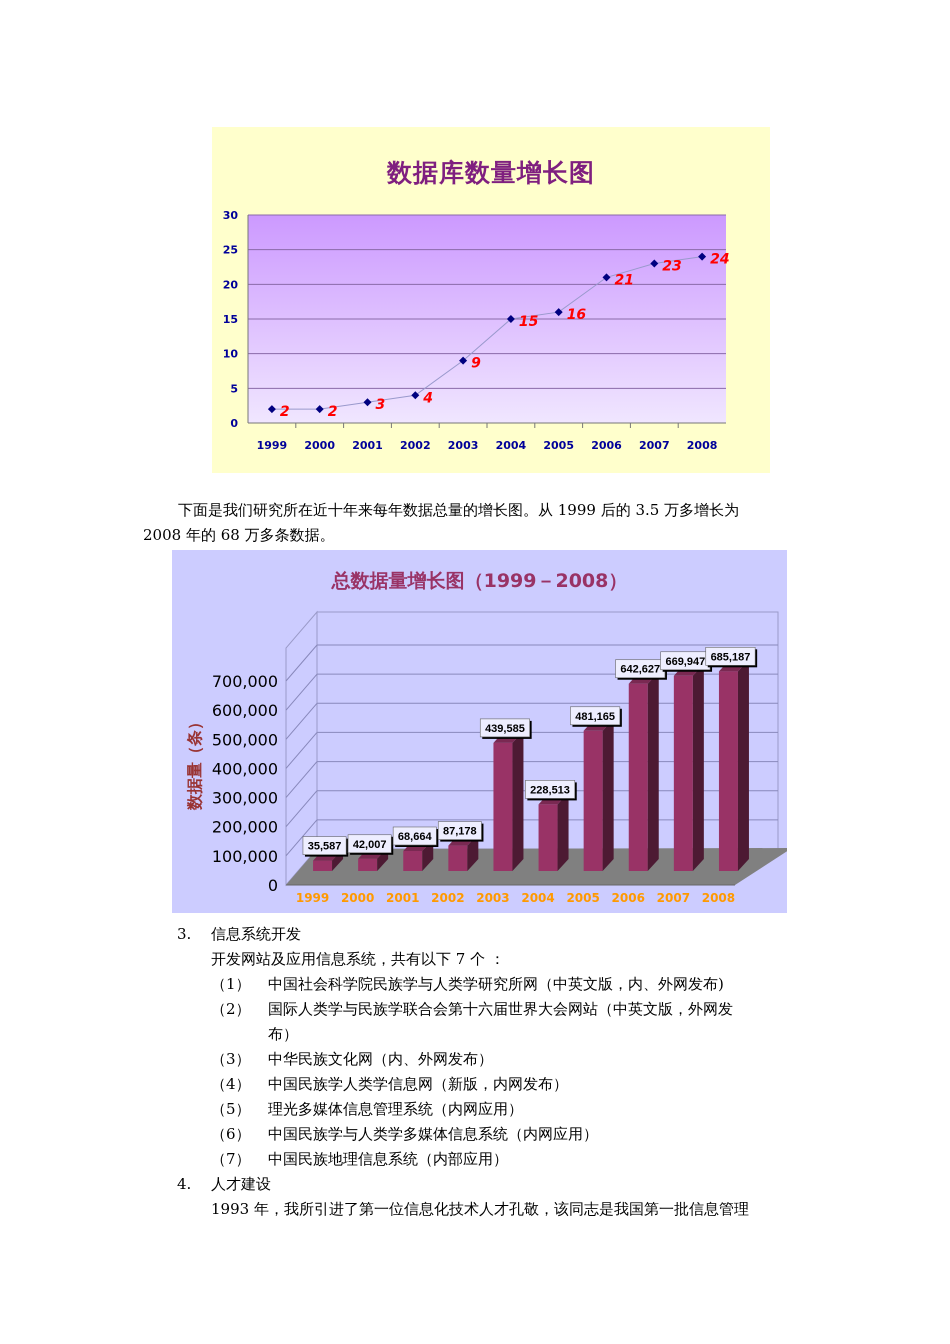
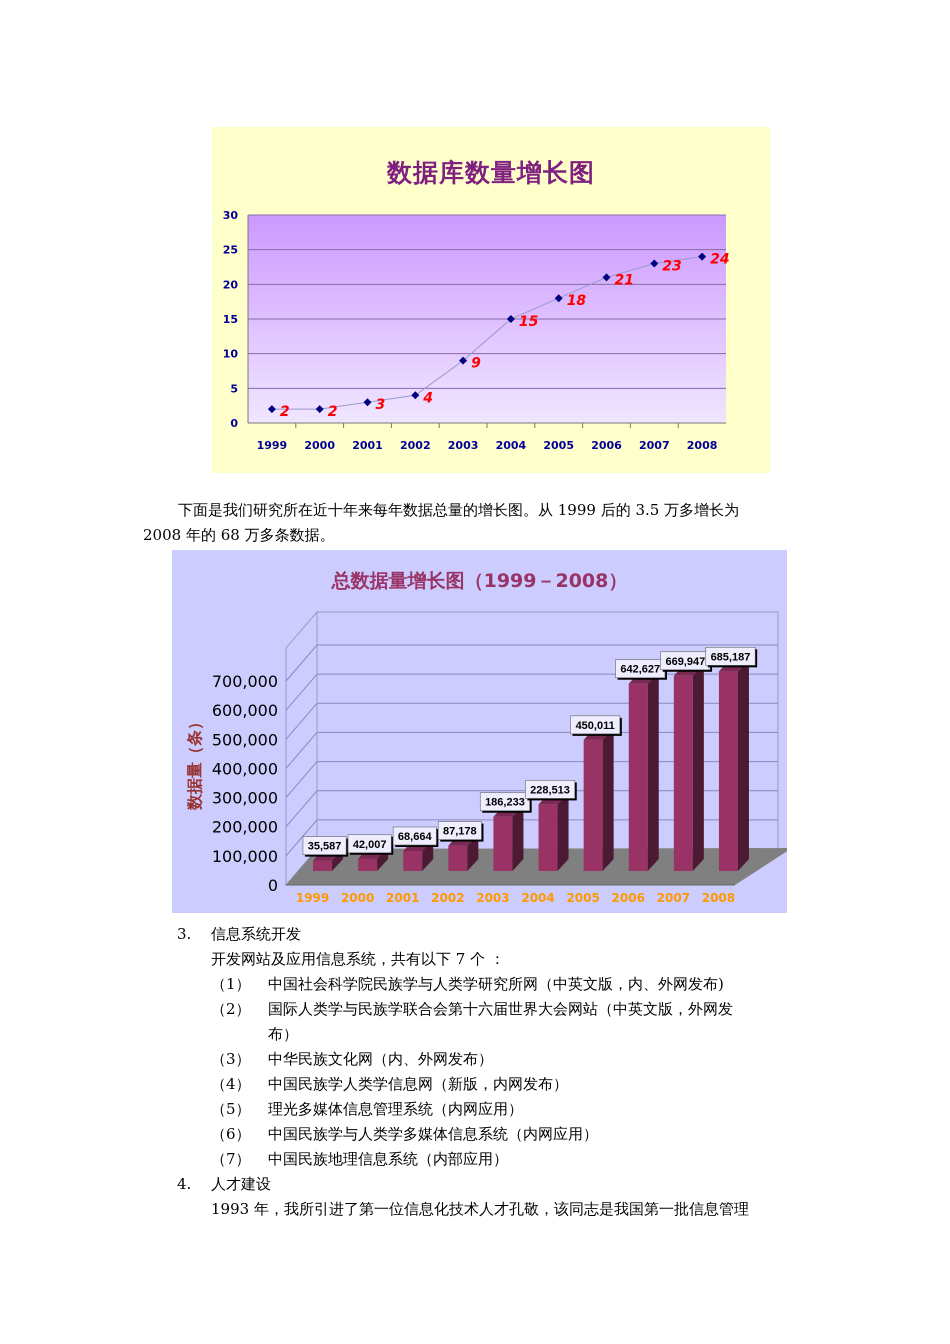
数据库数量增长图/2005: 16 -> 18
总数据量增长图（1999－2008）/2003: 439,585 -> 186,233
总数据量增长图（1999－2008）/2005: 481,165 -> 450,011
